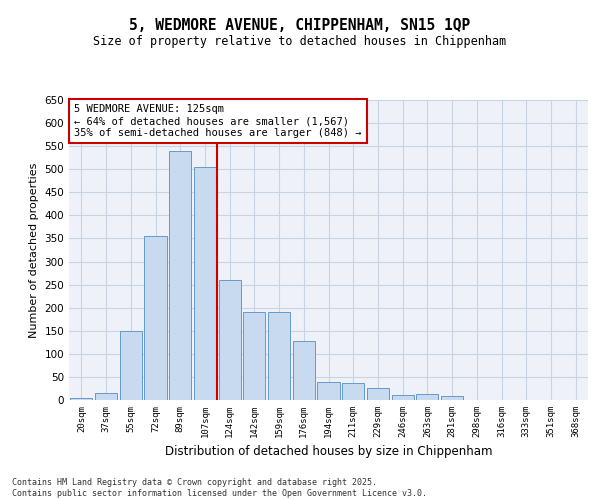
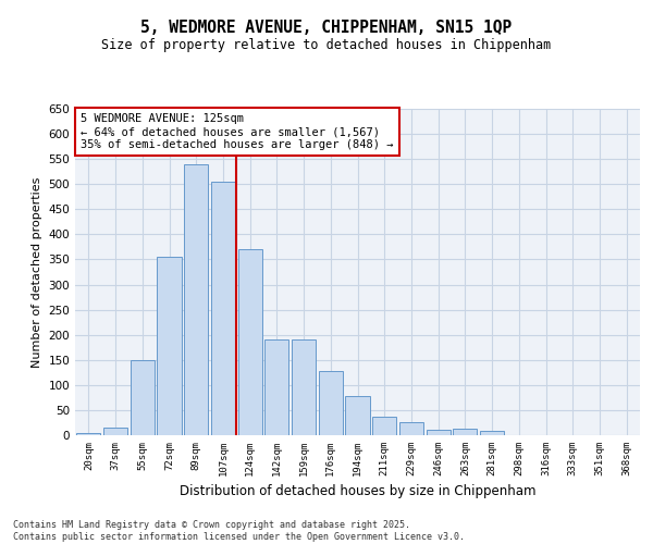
124sqm: 260 -> 370
194sqm: 40 -> 78
